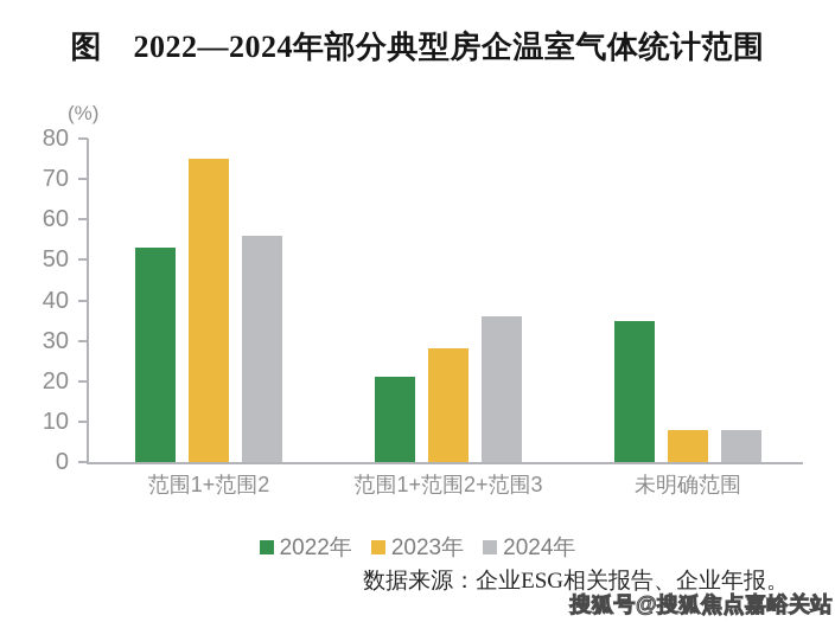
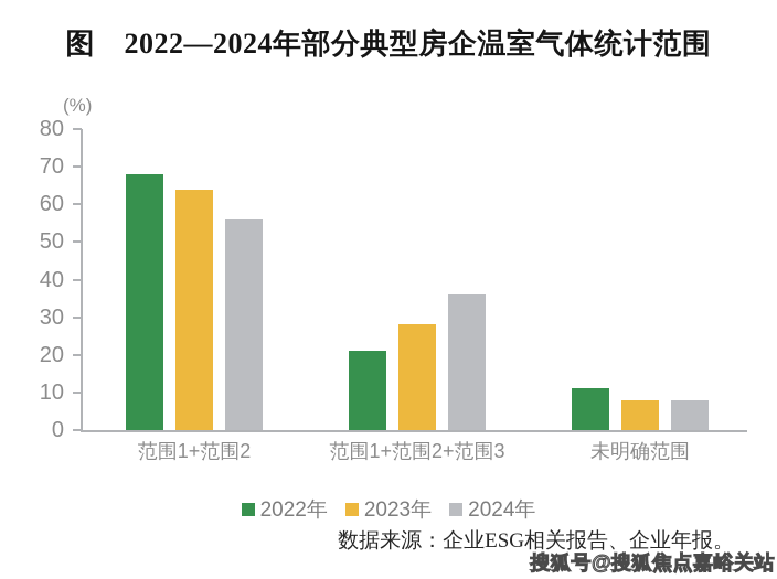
2022年/范围1+范围2: 53 -> 68
2023年/范围1+范围2: 75 -> 64
2022年/未明确范围: 35 -> 11
